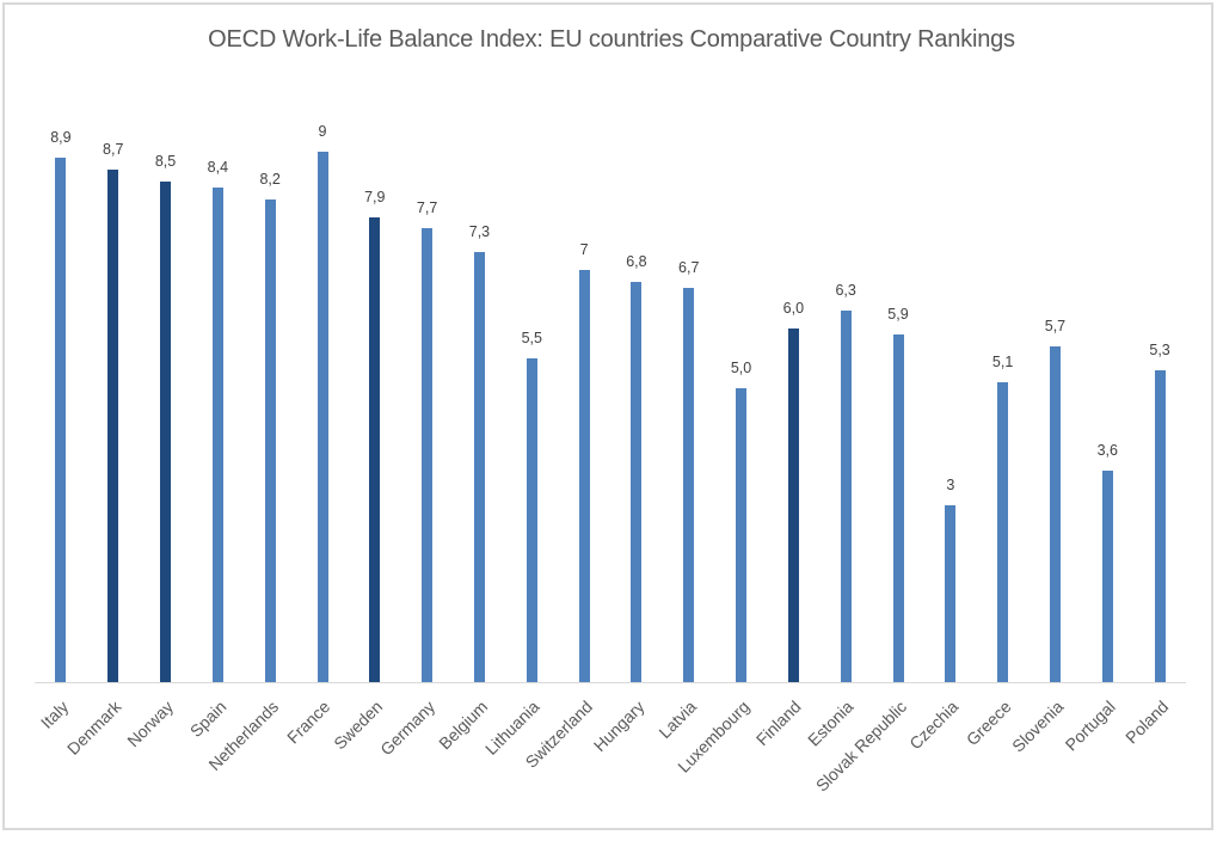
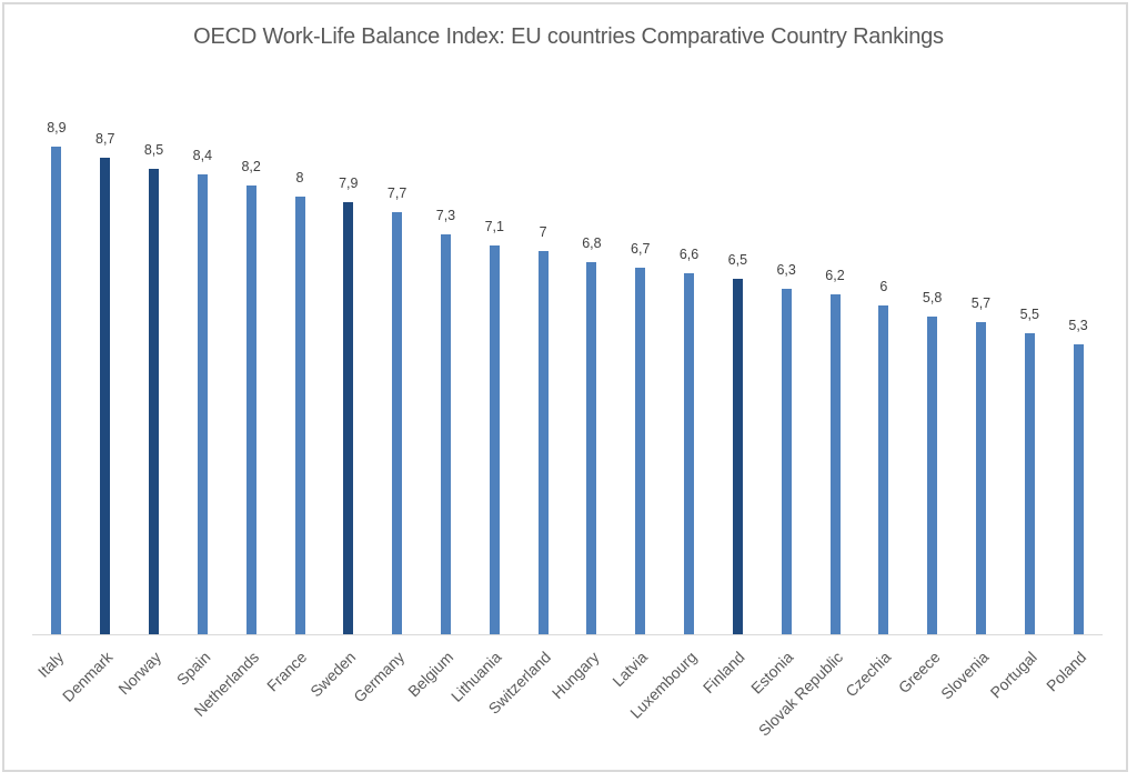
France: 9 -> 8
Lithuania: 5,5 -> 7,1
Luxembourg: 5,0 -> 6,6
Finland: 6,0 -> 6,5
Slovak Republic: 5,9 -> 6,2
Czechia: 3 -> 6
Greece: 5,1 -> 5,8
Portugal: 3,6 -> 5,5
